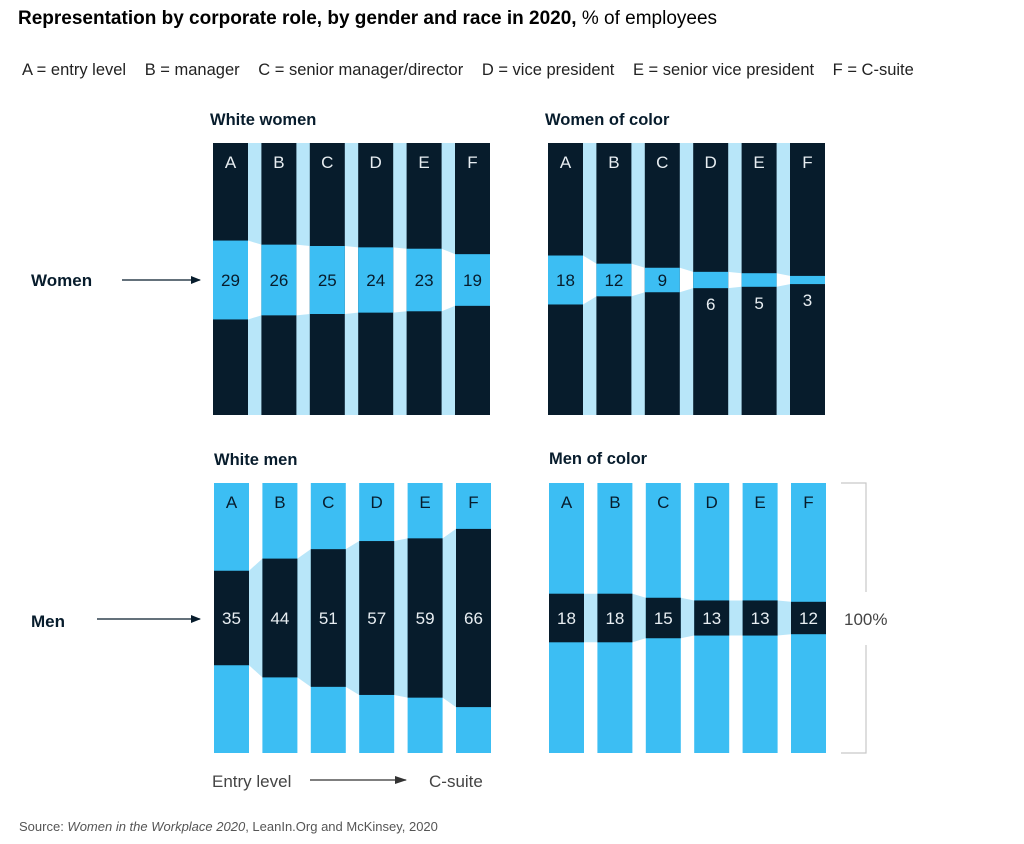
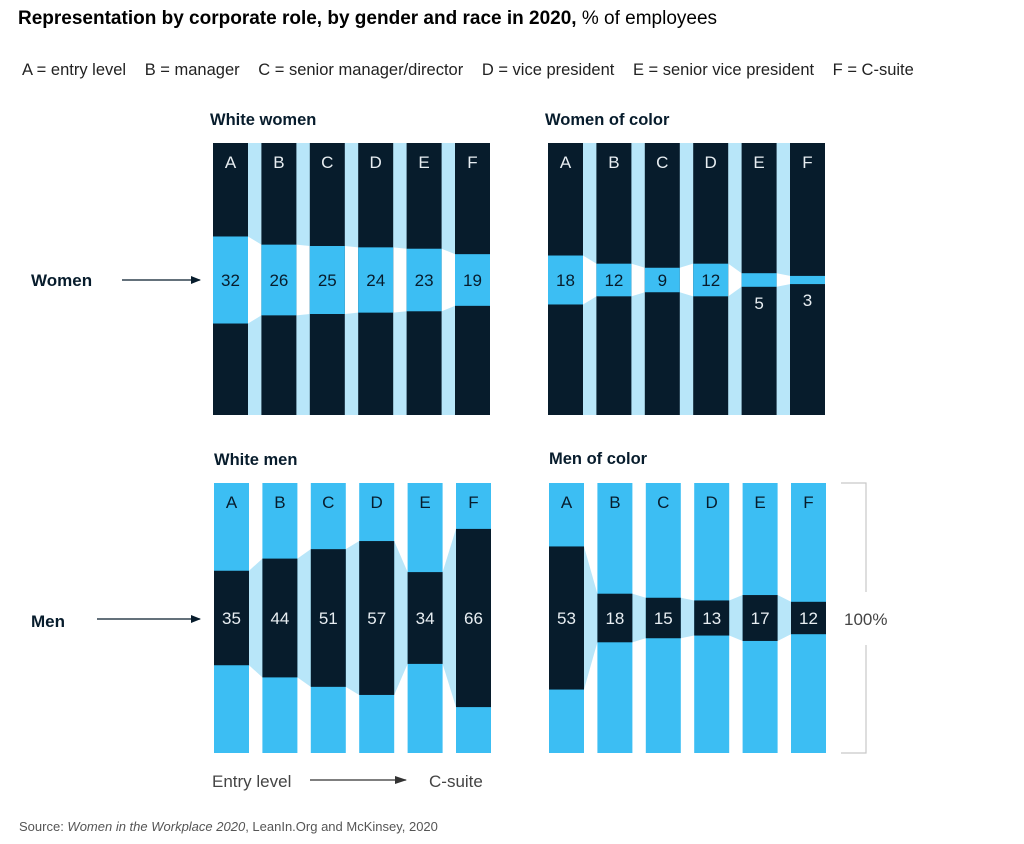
White women/A: 29 -> 32
Women of color/D: 6 -> 12
White men/E: 59 -> 34
Men of color/A: 18 -> 53
Men of color/E: 13 -> 17
